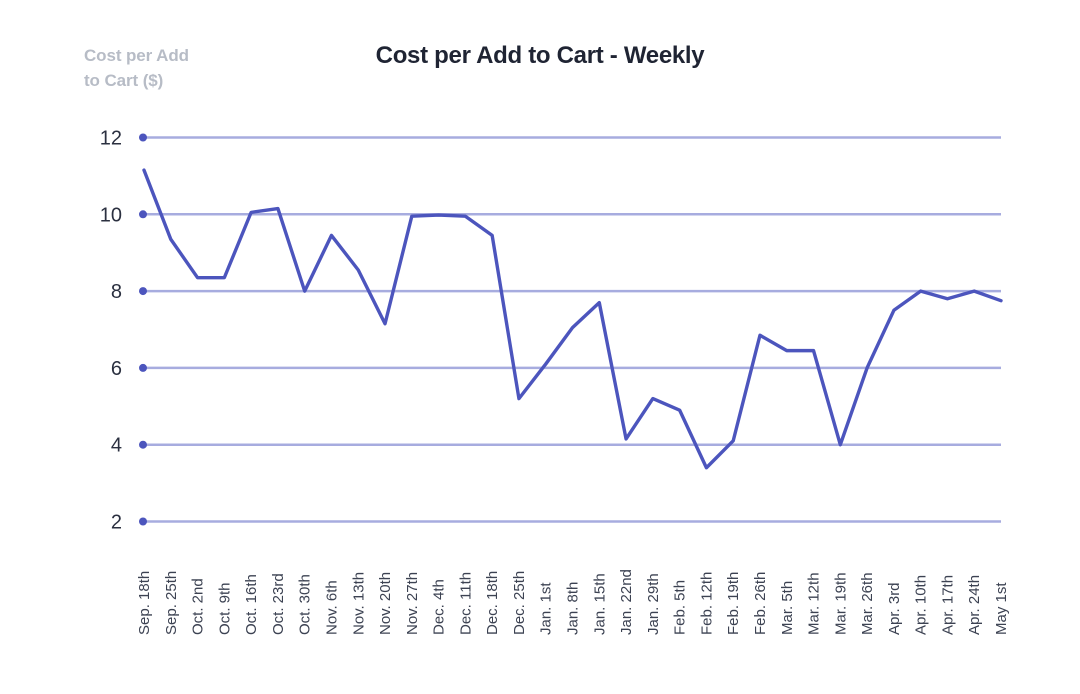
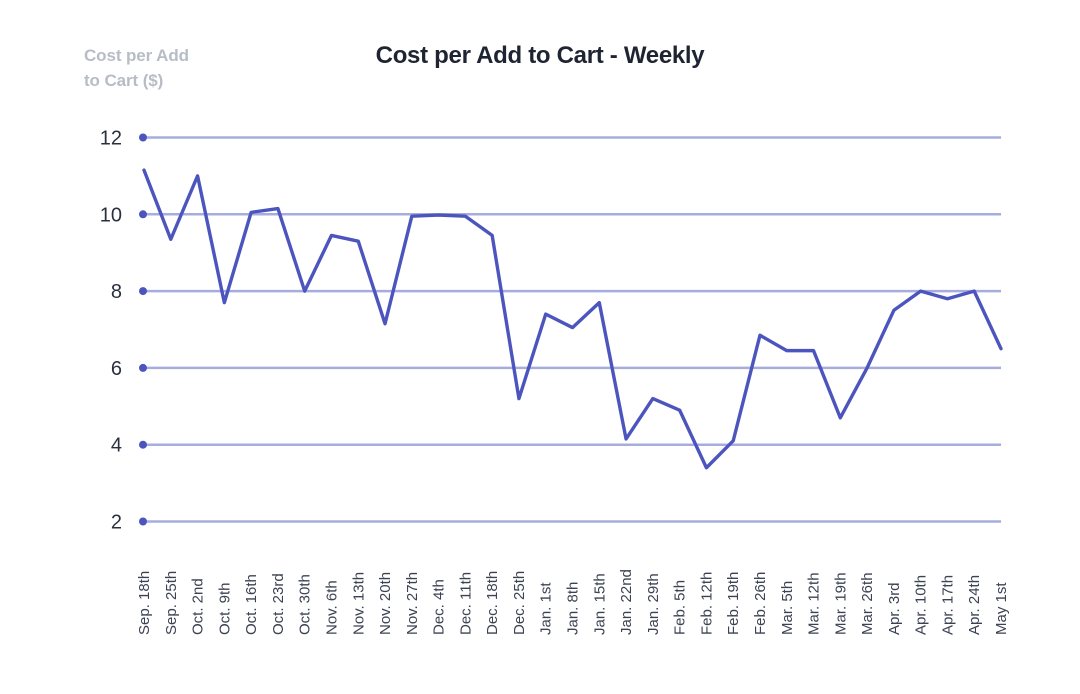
Oct. 2nd: 8.3 -> 11.0
Oct. 9th: 8.3 -> 7.7
Nov. 13th: 8.6 -> 9.3
Jan. 1st: 6.1 -> 7.4
Mar. 19th: 4.0 -> 4.7
May 1st: 7.8 -> 6.5
